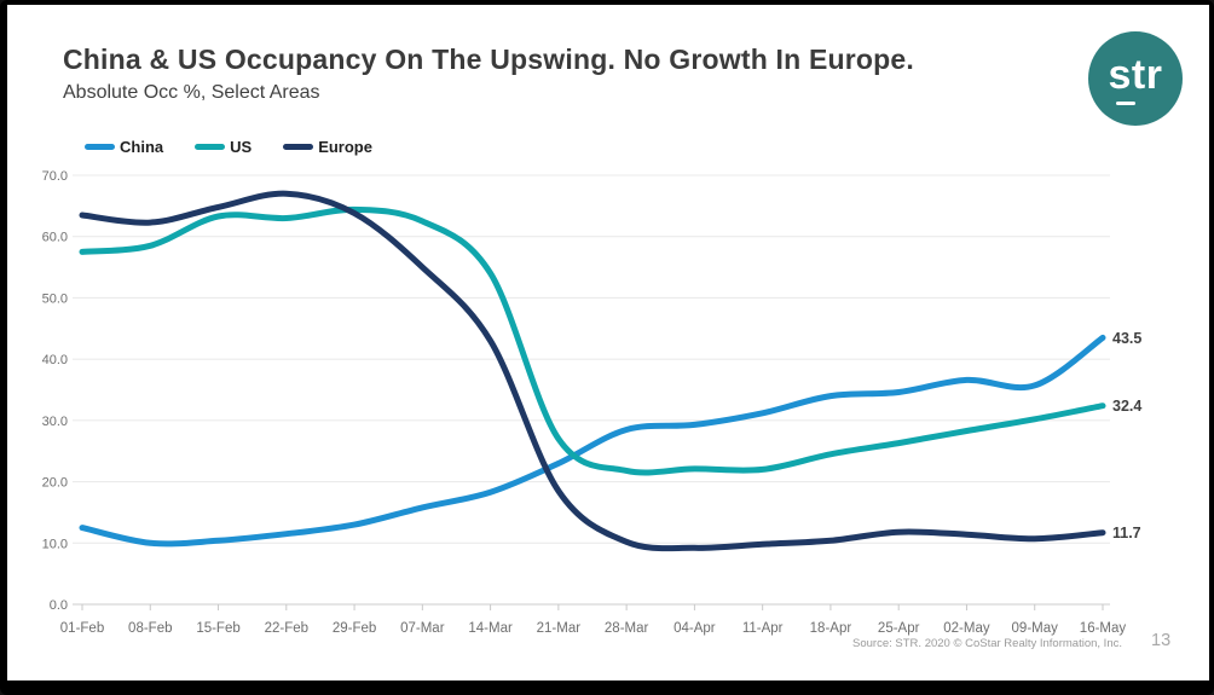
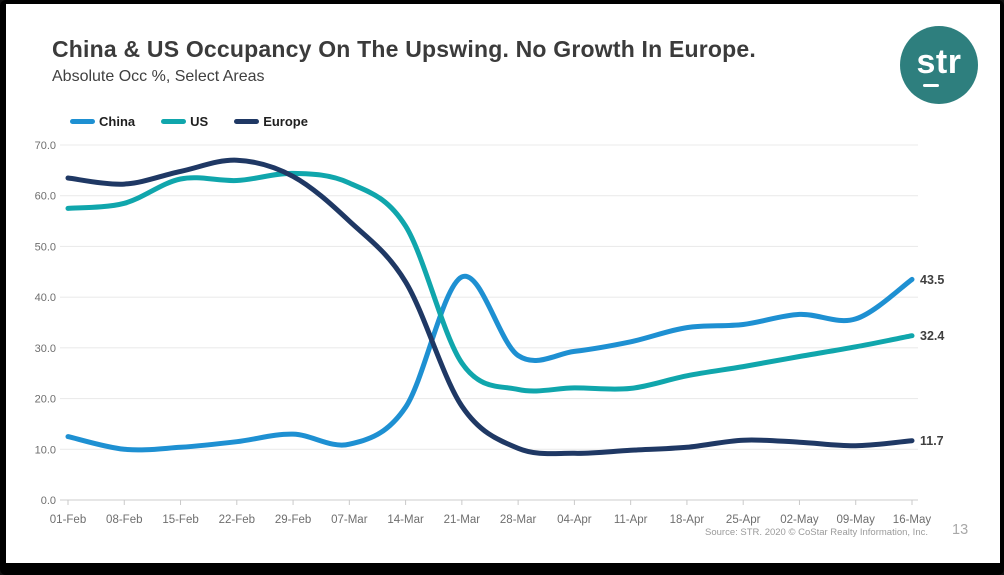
China/07-Mar: 16 -> 11
China/21-Mar: 23 -> 44
